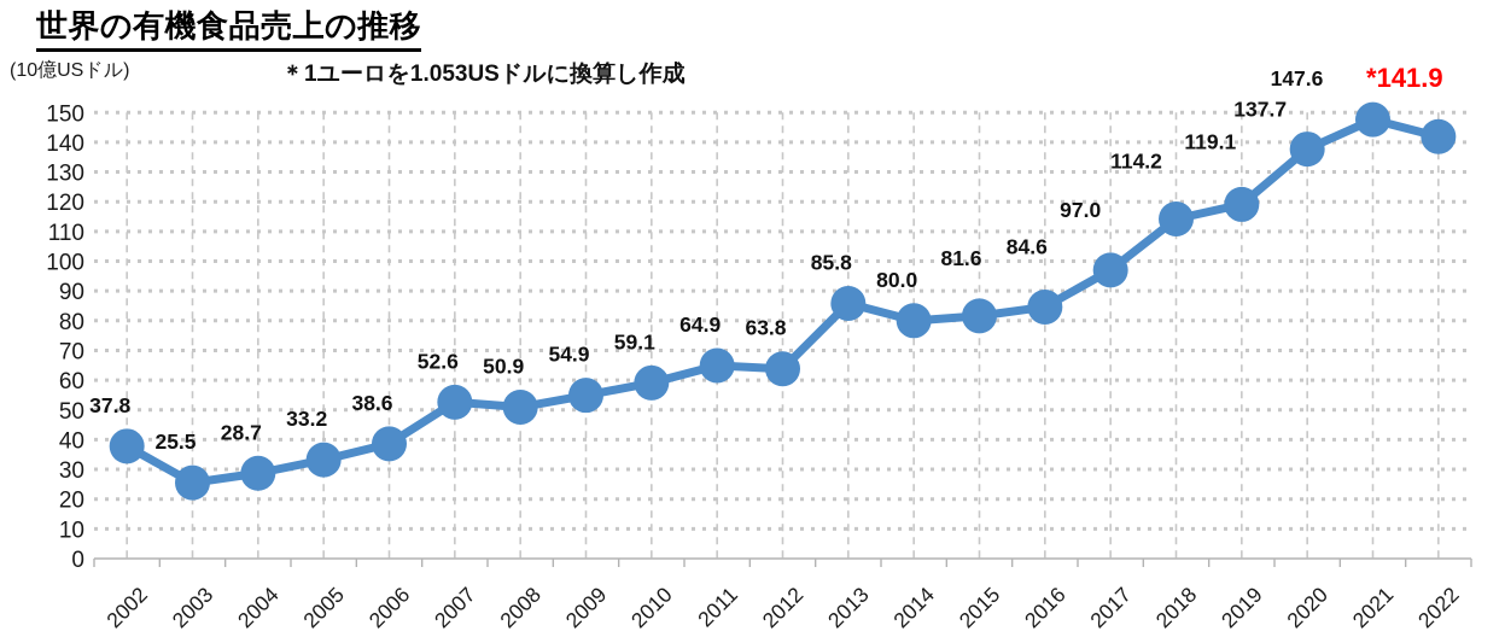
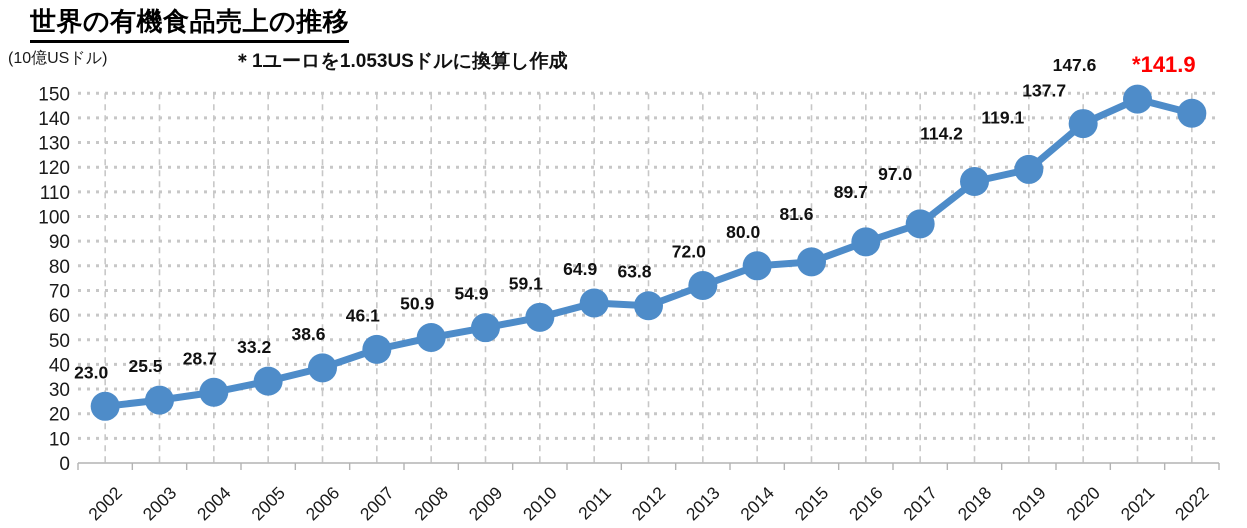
2002: 37.8 -> 23.0
2007: 52.6 -> 46.1
2013: 85.8 -> 72.0
2016: 84.6 -> 89.7
